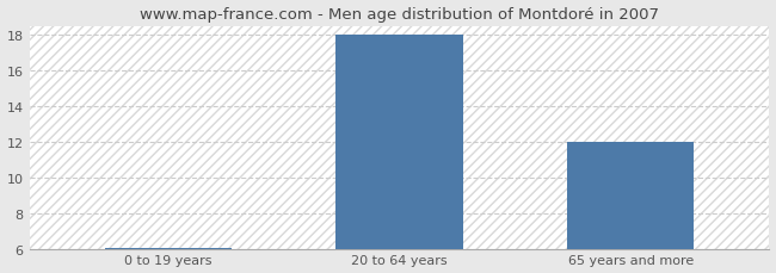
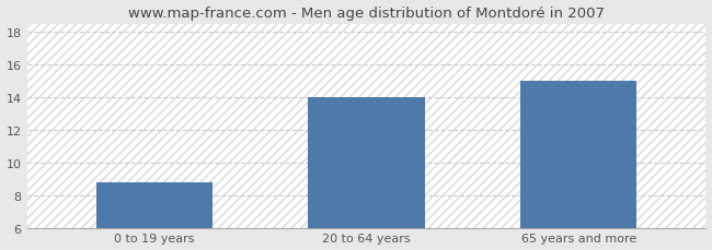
0 to 19 years: 6.1 -> 8.8
20 to 64 years: 18.0 -> 14.0
65 years and more: 12.0 -> 15.0
